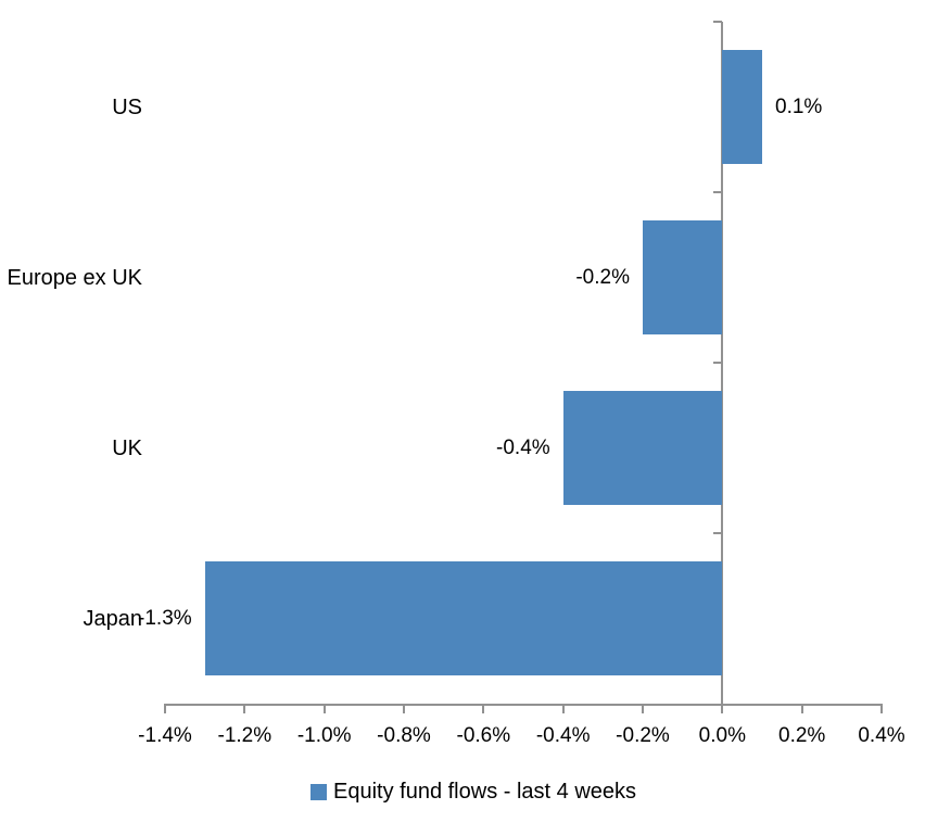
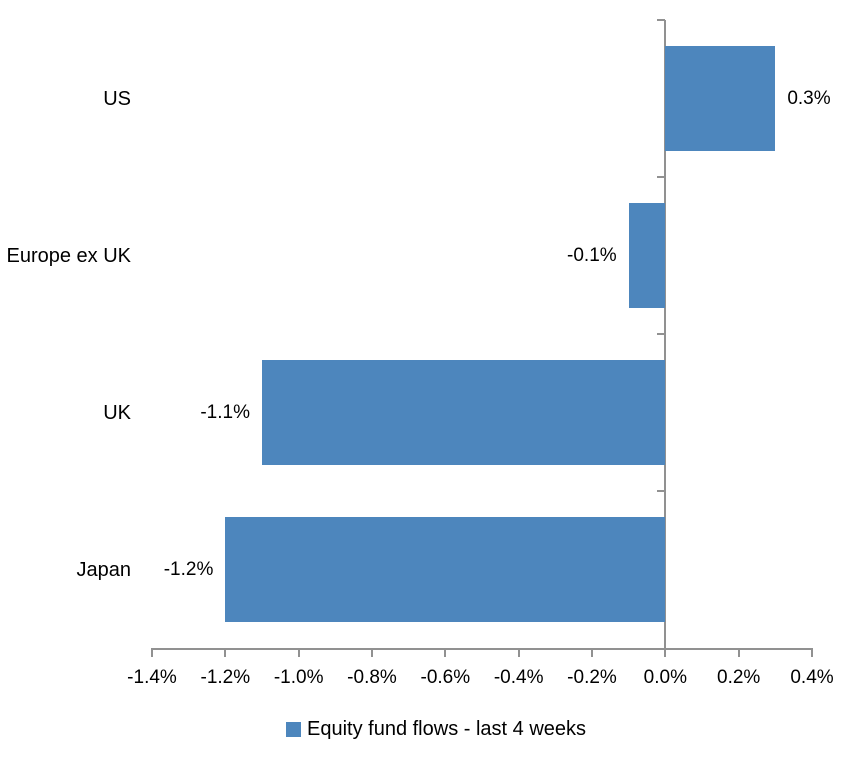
US: 0.1% -> 0.3%
Europe ex UK: -0.2% -> -0.1%
UK: -0.4% -> -1.1%
Japan: -1.3% -> -1.2%
